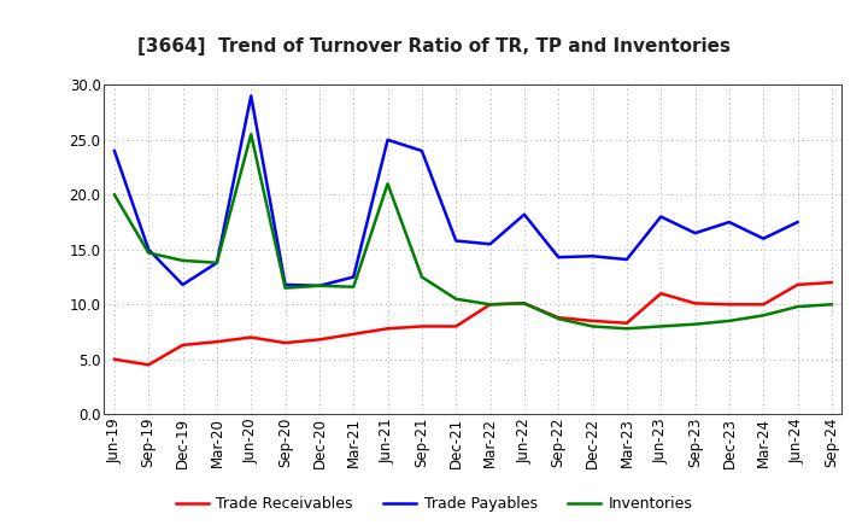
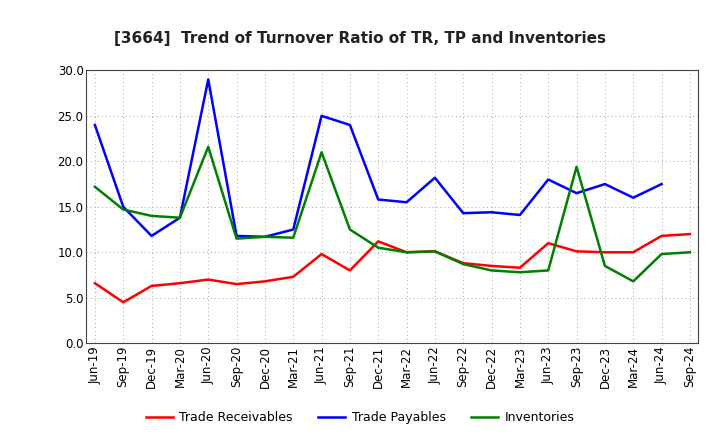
Trade Receivables/Jun-19: 5.0 -> 6.6
Inventories/Jun-19: 20.0 -> 17.2
Inventories/Jun-20: 25.5 -> 21.6
Trade Receivables/Jun-21: 7.8 -> 9.8
Trade Receivables/Dec-21: 8.0 -> 11.2
Inventories/Sep-23: 8.2 -> 19.4
Inventories/Mar-24: 9.0 -> 6.8
